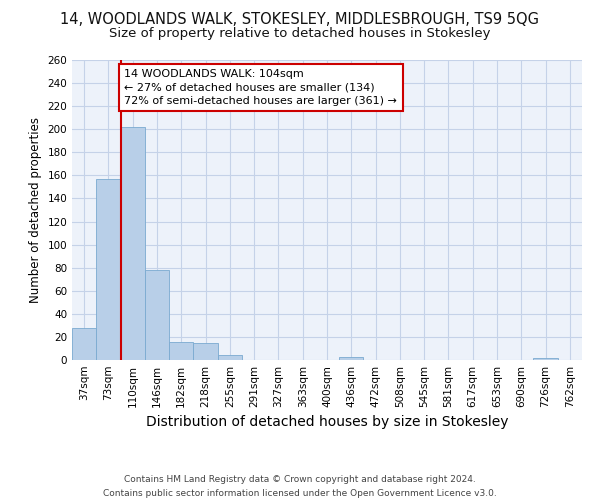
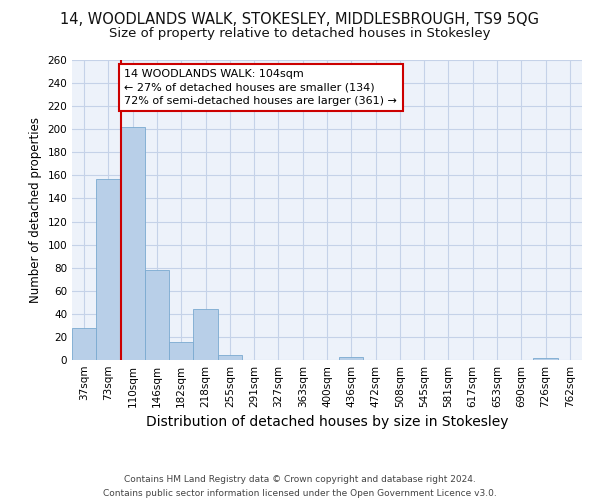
218sqm: 15 -> 44
